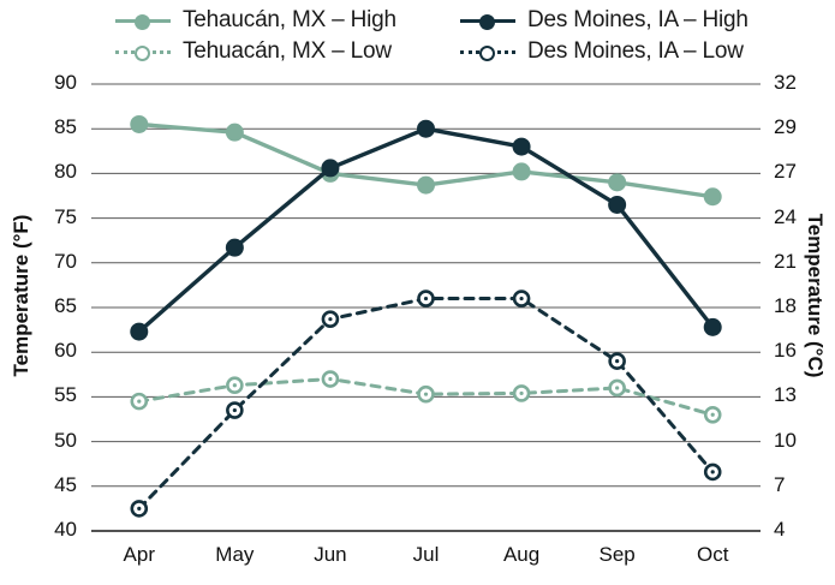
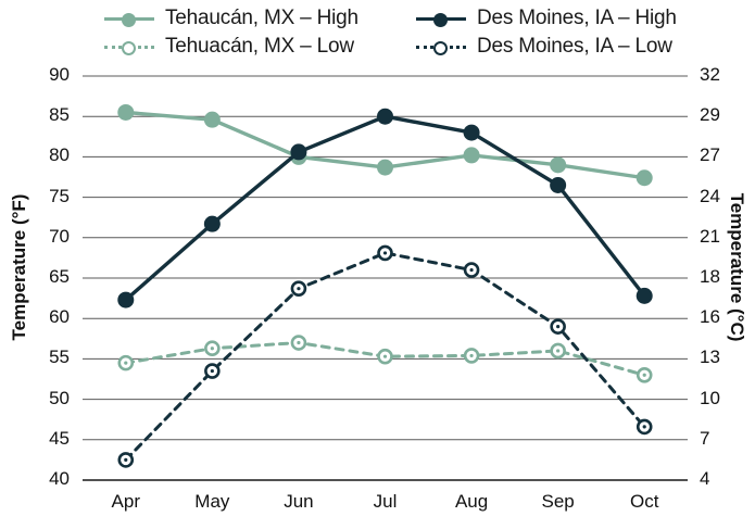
Des Moines, IA – Low/Jul: 66 -> 68
